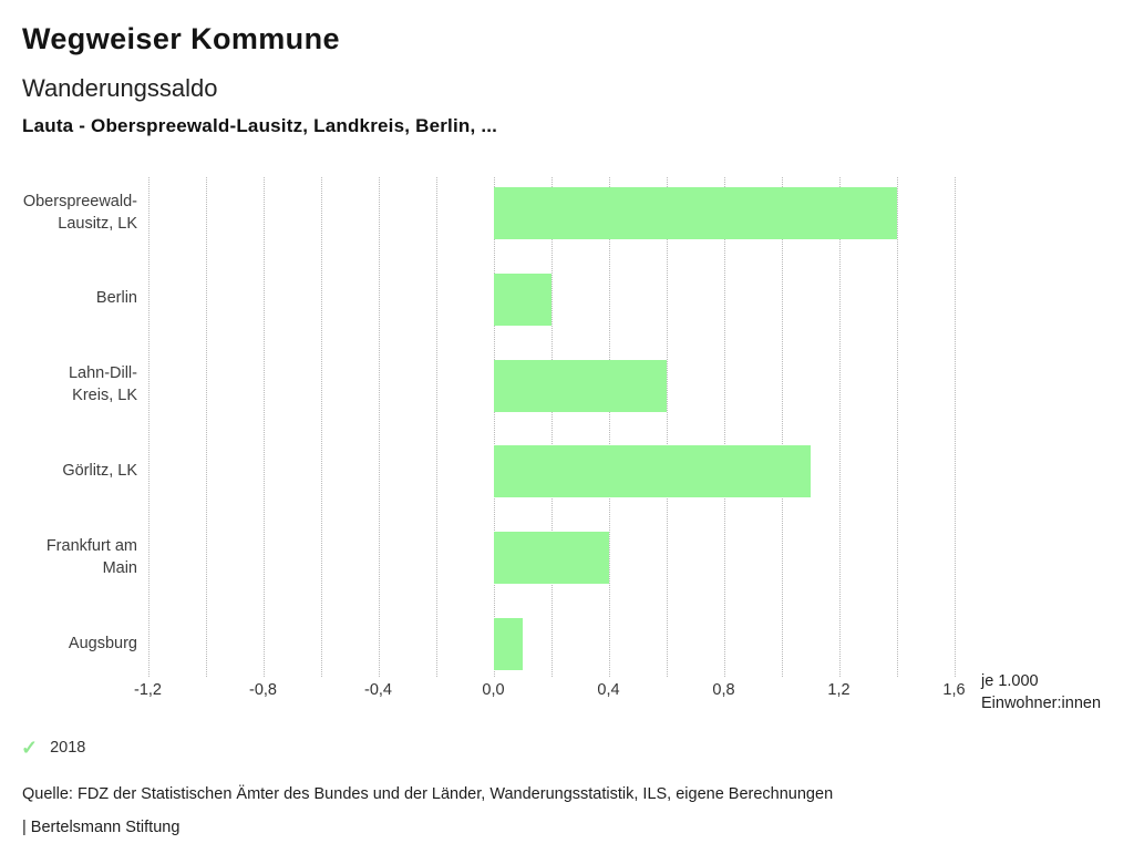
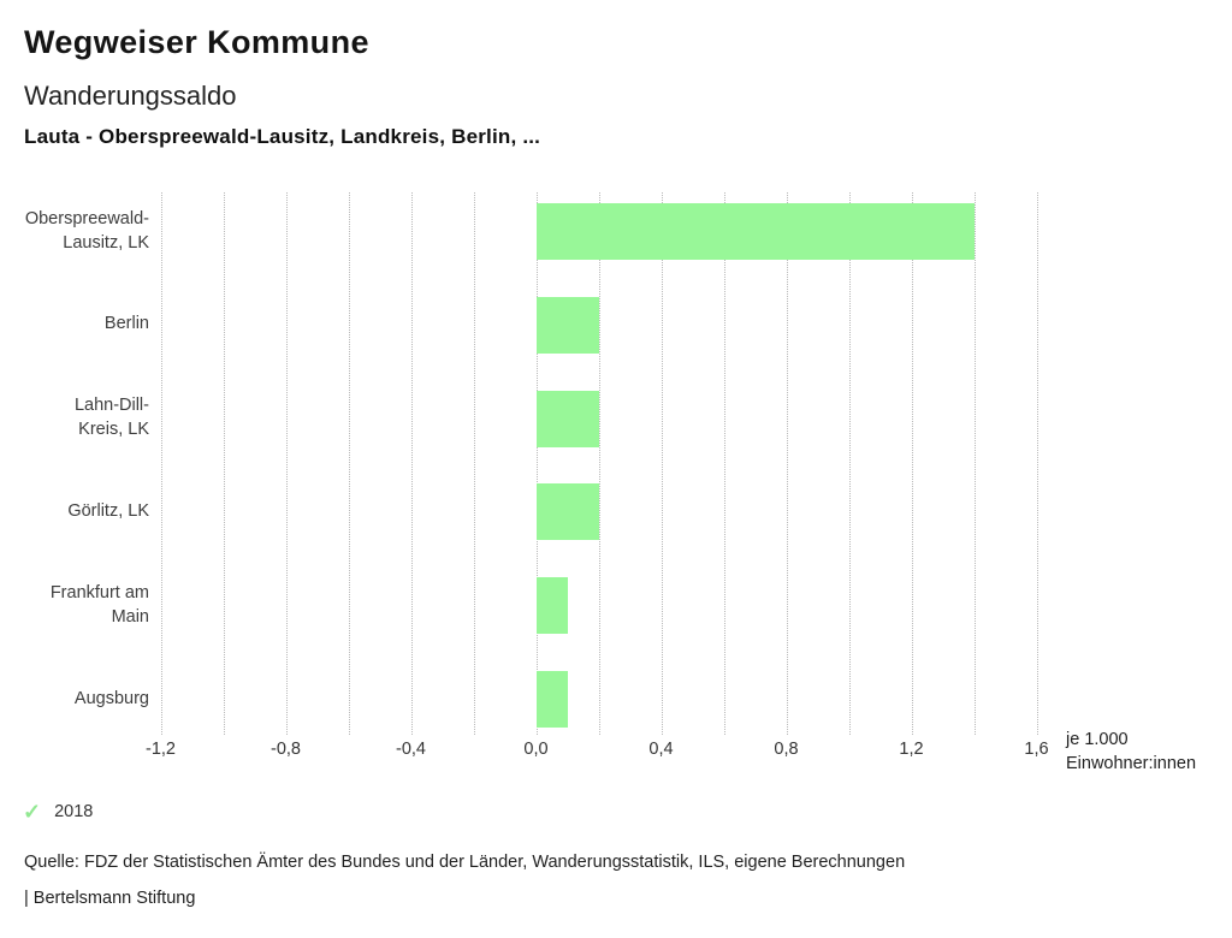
Lahn-Dill-Kreis, LK: 0,6 -> 0,2
Görlitz, LK: 1,1 -> 0,2
Frankfurt am Main: 0,4 -> 0,1
